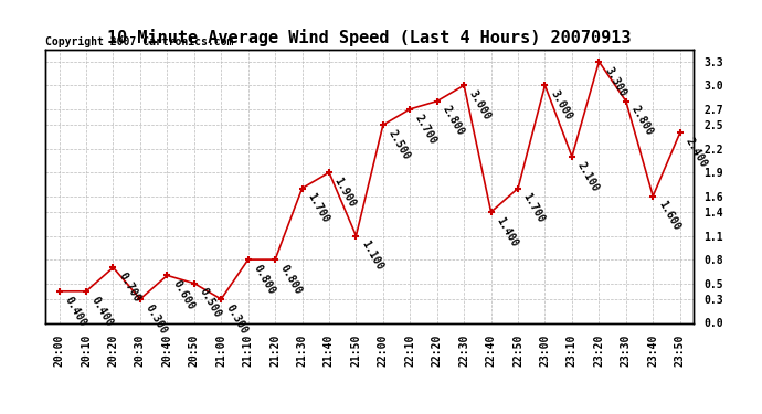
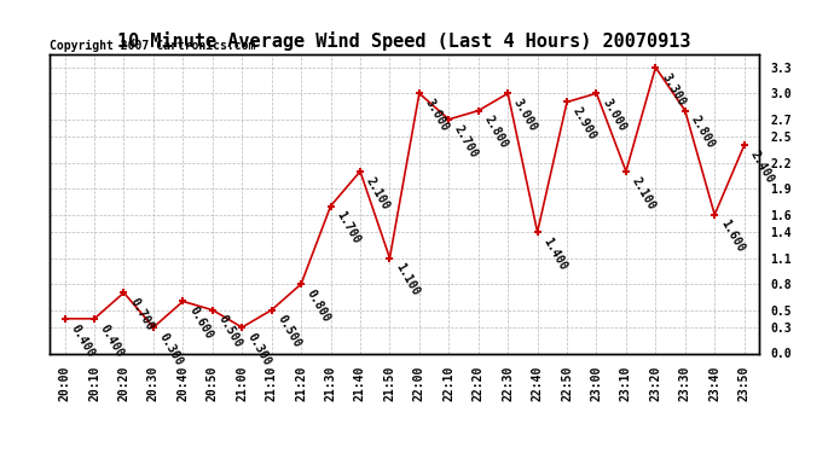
21:10: 0.800 -> 0.500
21:40: 1.900 -> 2.100
22:00: 2.500 -> 3.000
22:50: 1.700 -> 2.900
